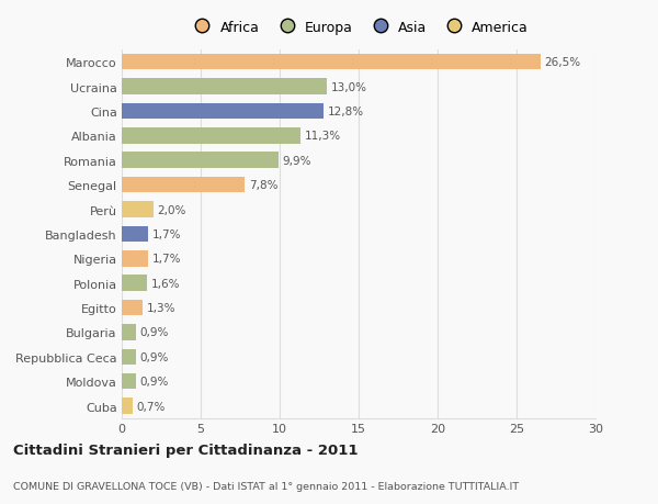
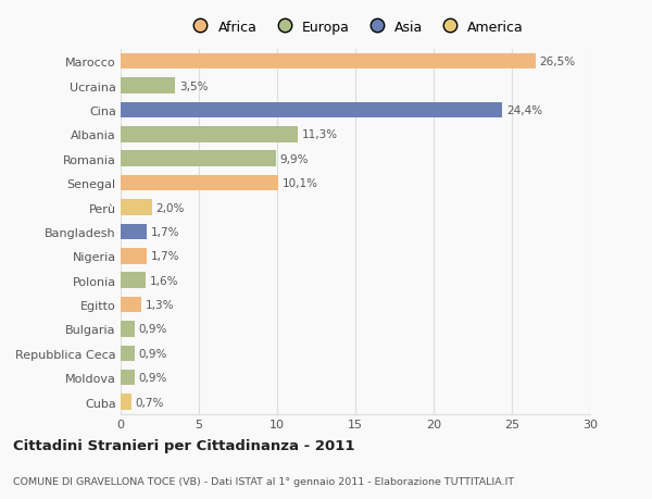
Ucraina: 13,0% -> 3,5%
Cina: 12,8% -> 24,4%
Senegal: 7,8% -> 10,1%
